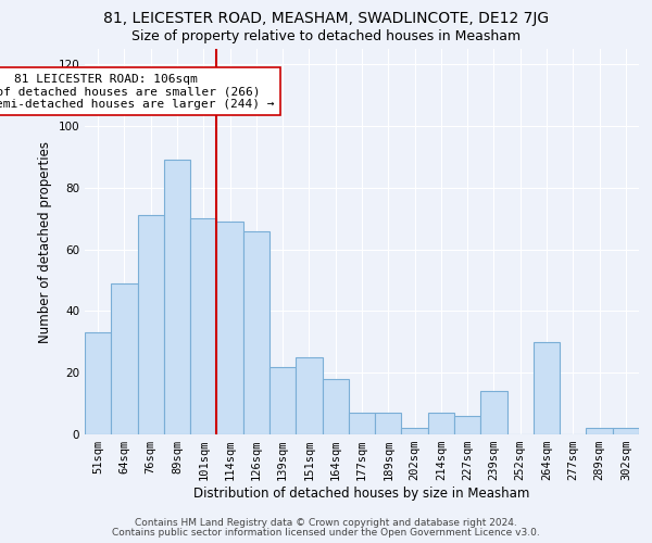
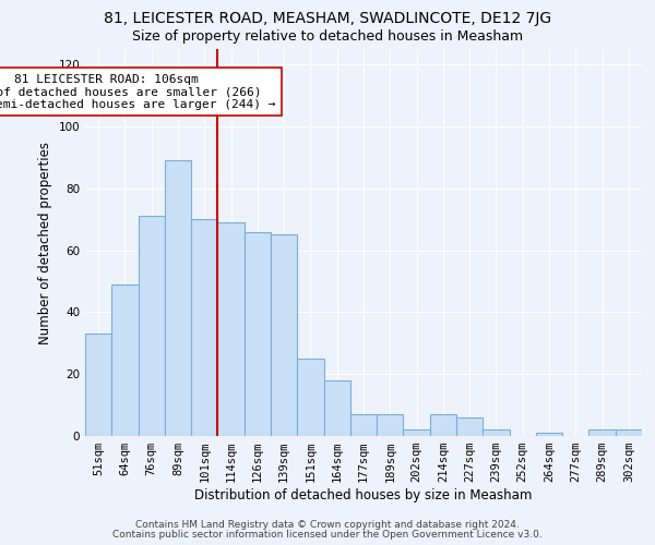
139sqm: 22 -> 65
239sqm: 14 -> 2
264sqm: 30 -> 1
